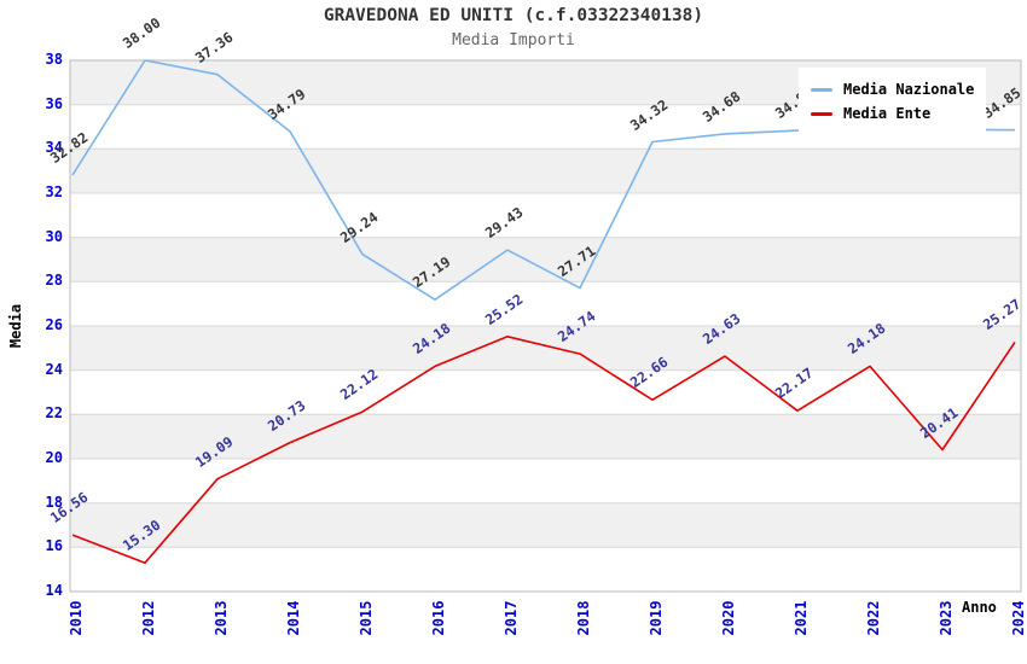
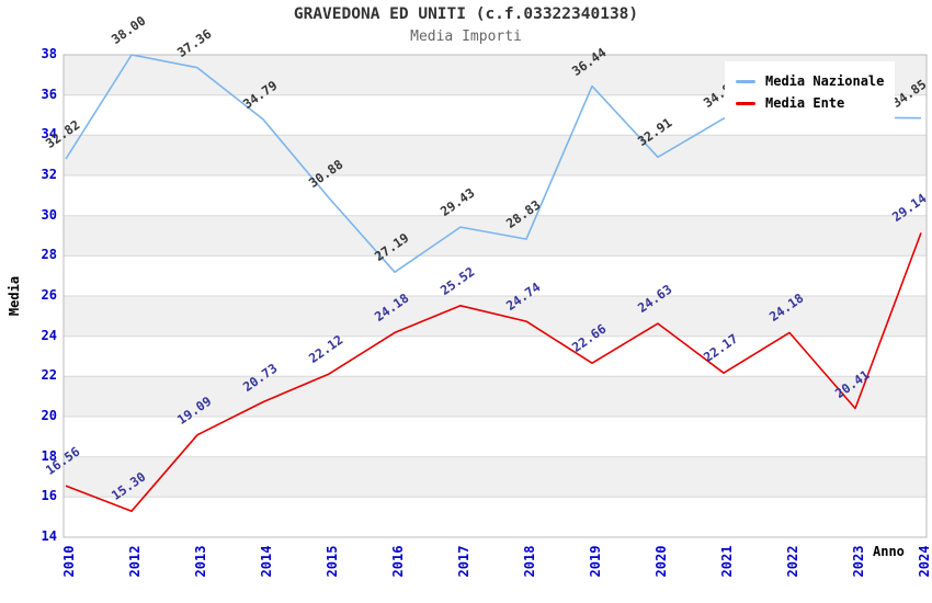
Media Nazionale/2015: 29.24 -> 30.88
Media Nazionale/2018: 27.71 -> 28.83
Media Nazionale/2019: 34.32 -> 36.44
Media Nazionale/2020: 34.68 -> 32.91
Media Ente/2024: 25.27 -> 29.14
